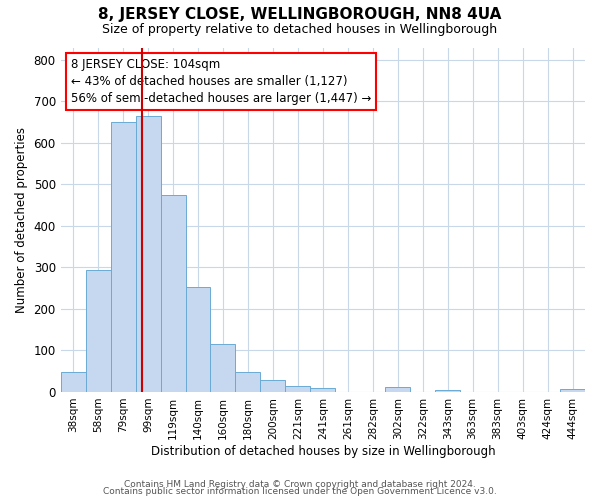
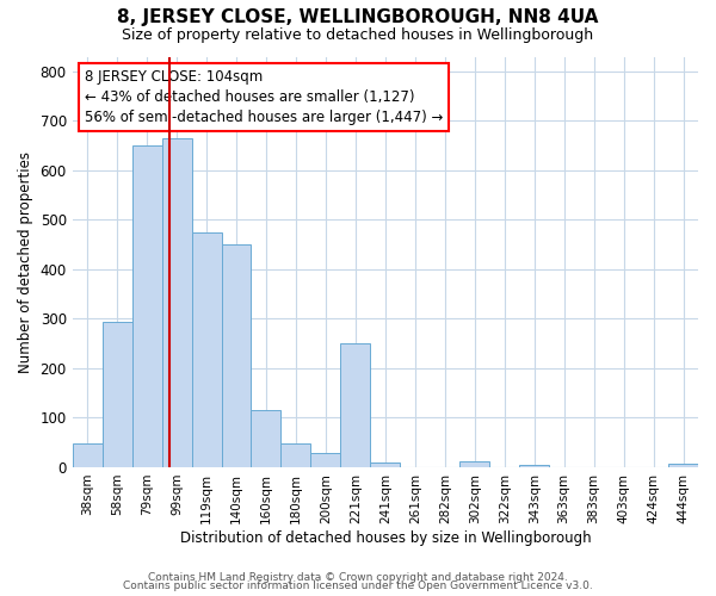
140sqm: 252 -> 450
221sqm: 14 -> 250
